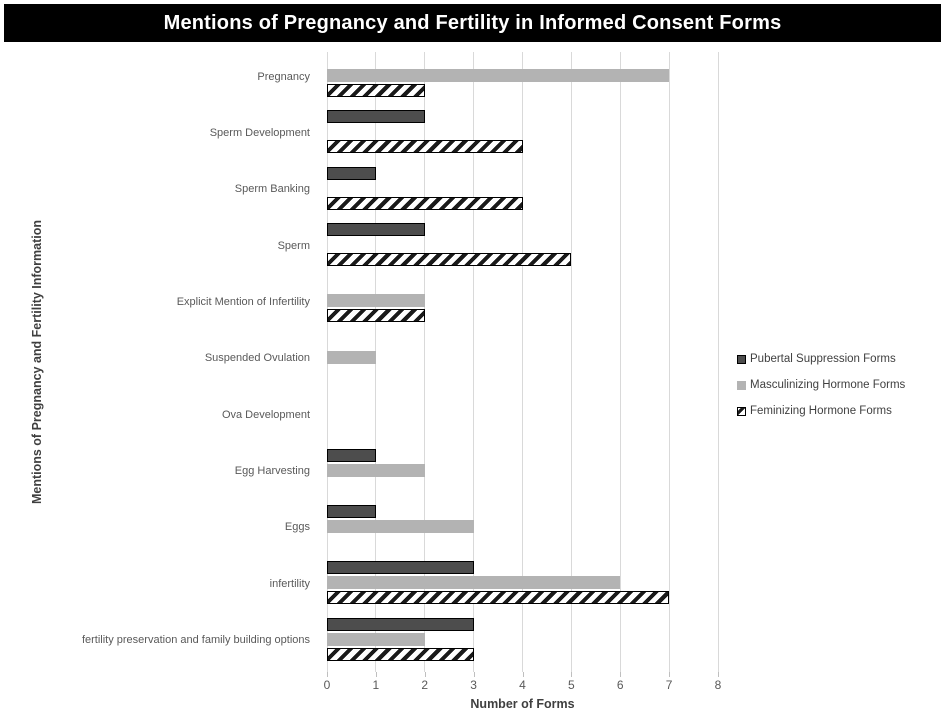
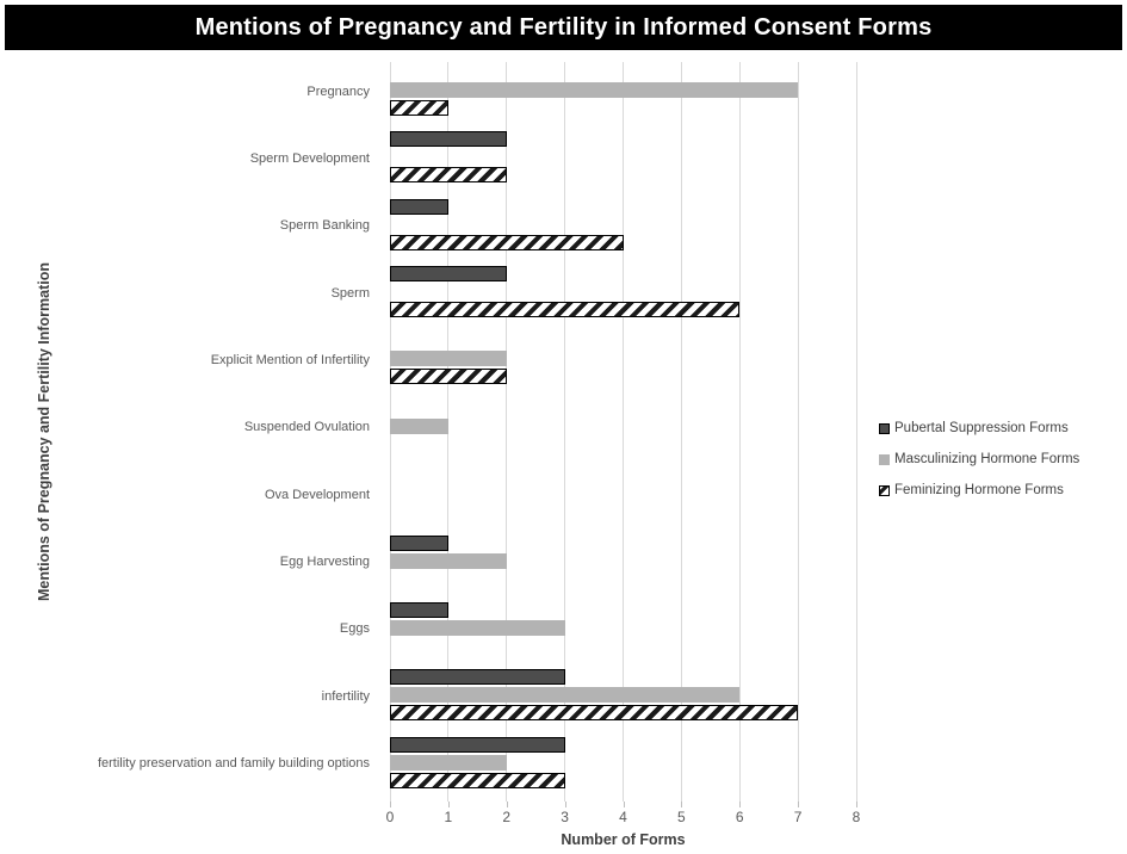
Feminizing Hormone Forms/Pregnancy: 2 -> 1
Feminizing Hormone Forms/Sperm Development: 4 -> 2
Feminizing Hormone Forms/Sperm: 5 -> 6
